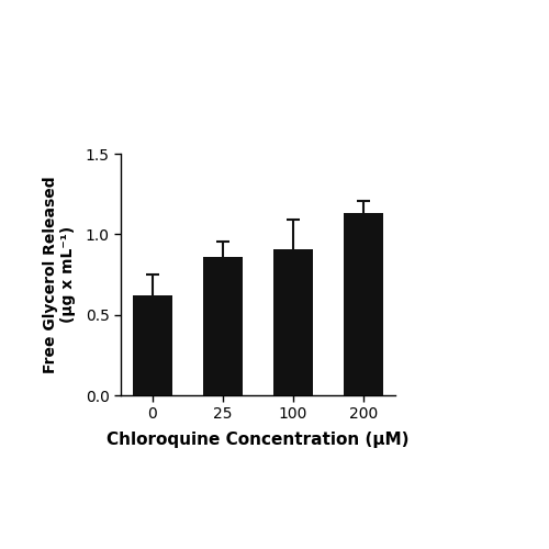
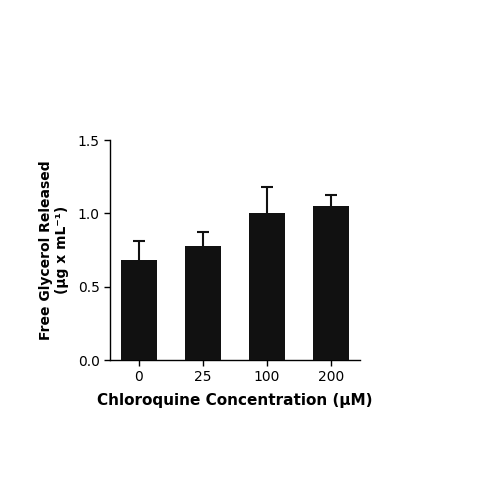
0: 0.62 -> 0.68
25: 0.86 -> 0.78
100: 0.91 -> 1.00
200: 1.13 -> 1.05
